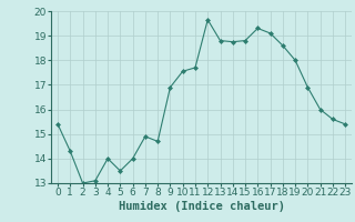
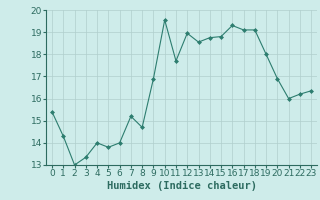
3: 13.10 -> 13.35
5: 13.50 -> 13.80
7: 14.90 -> 15.20
10: 17.55 -> 19.55
12: 19.65 -> 18.95
13: 18.80 -> 18.55
18: 18.60 -> 19.10
22: 15.60 -> 16.20
23: 15.40 -> 16.35
